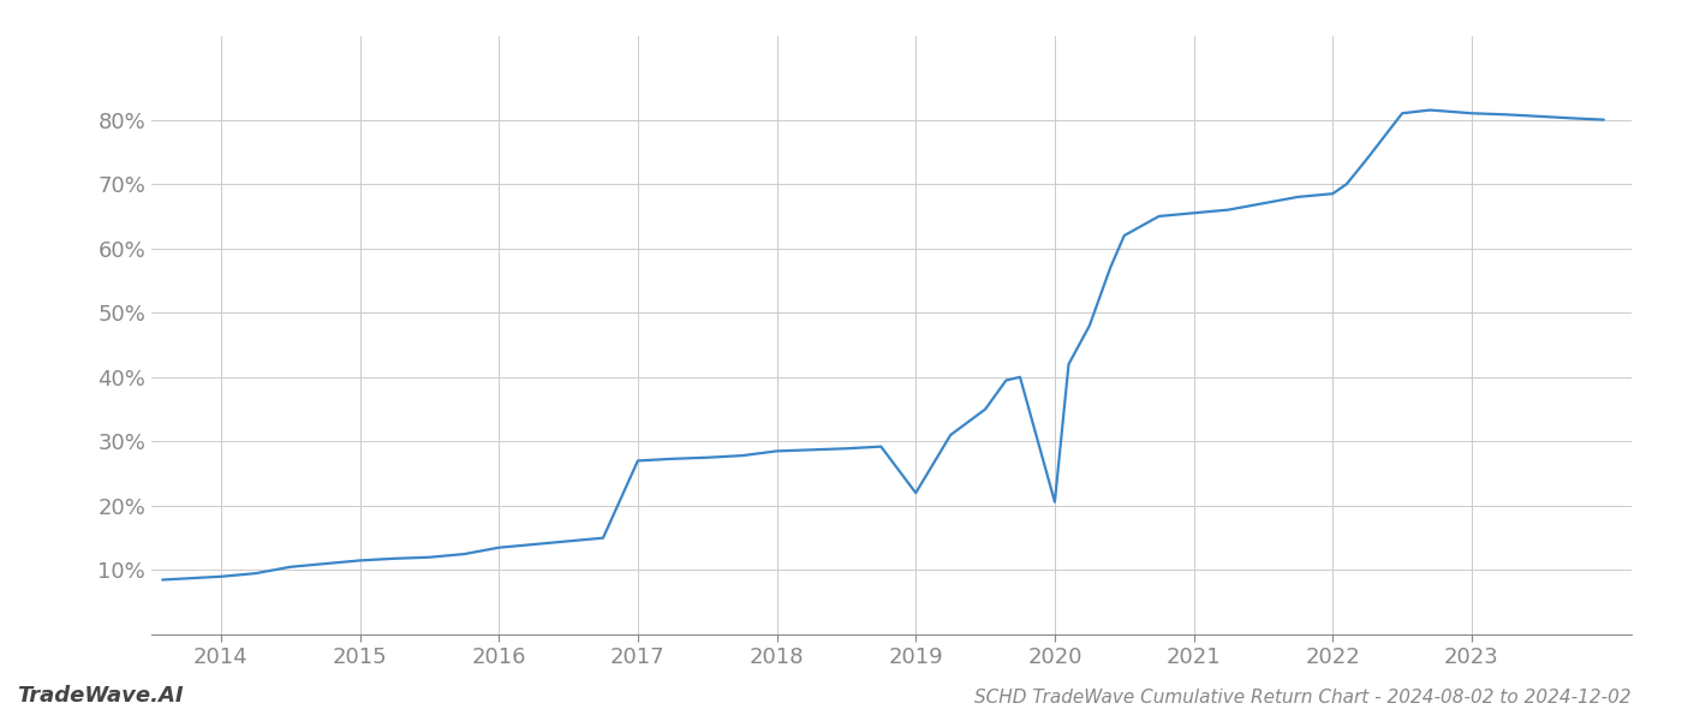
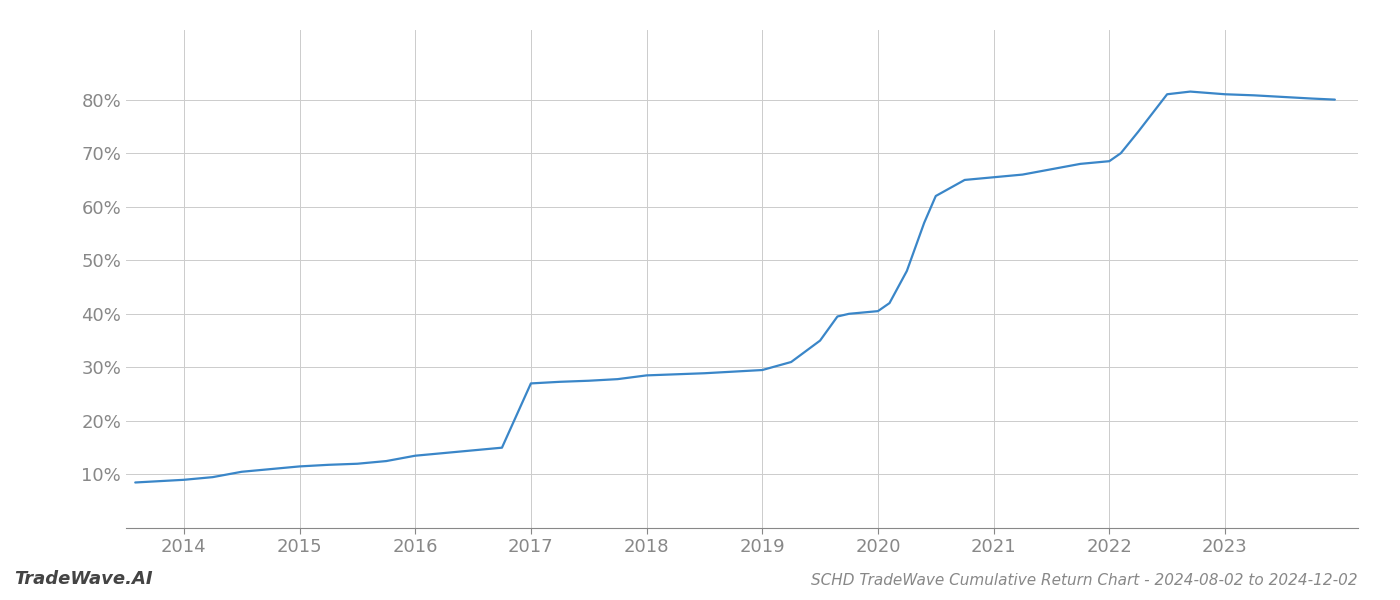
2019: 22.0% -> 29.5%
2020: 20.6% -> 40.5%
